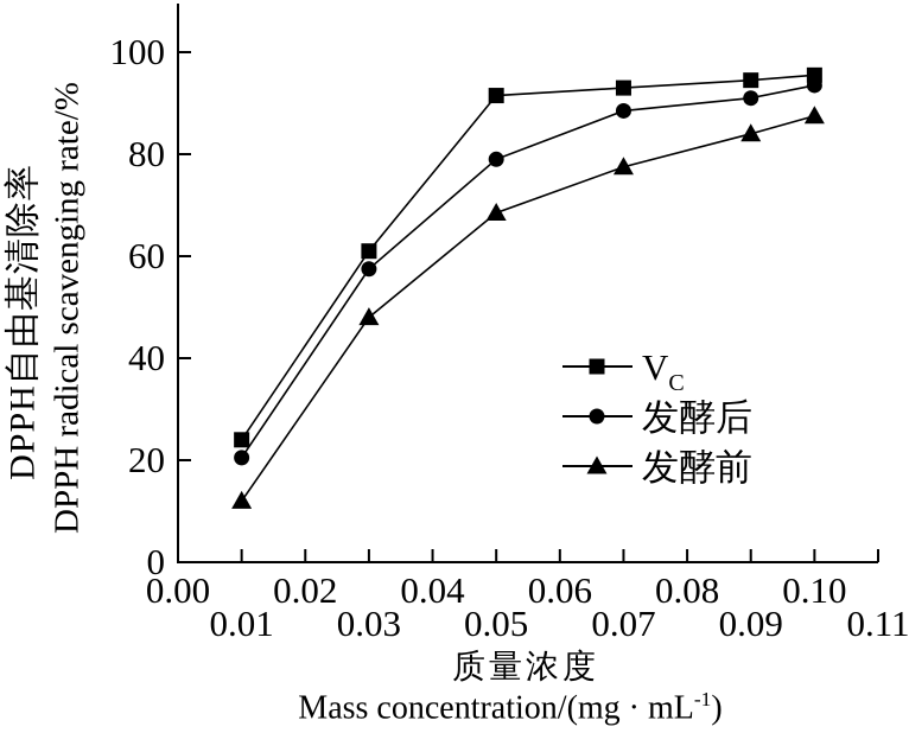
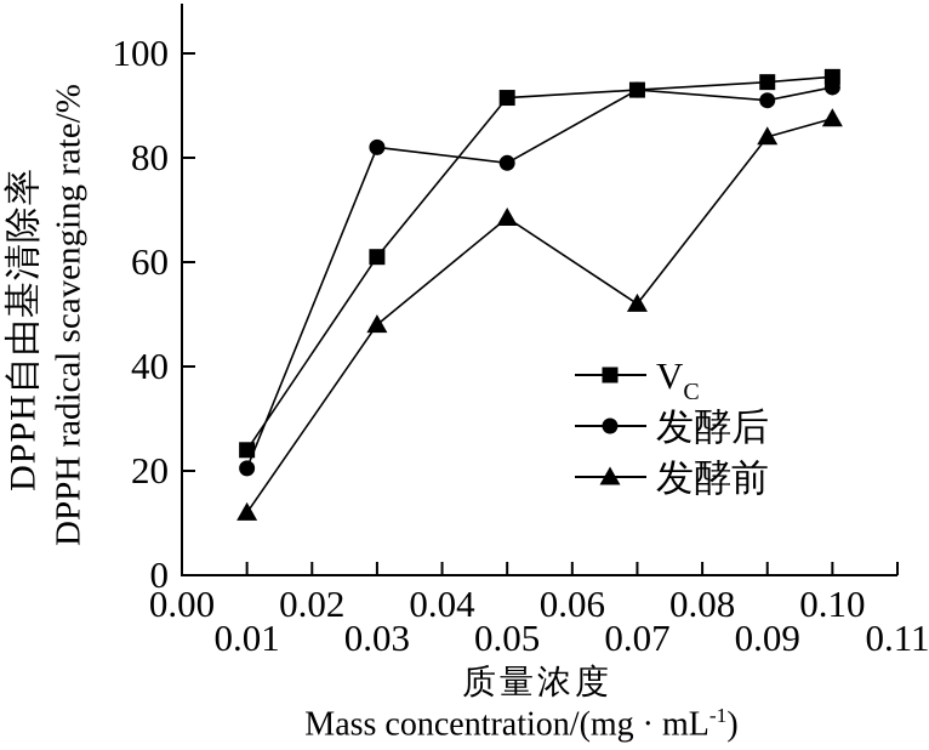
发酵后/0.03: 58 -> 82
发酵后/0.07: 88 -> 93
发酵前/0.07: 78 -> 52
